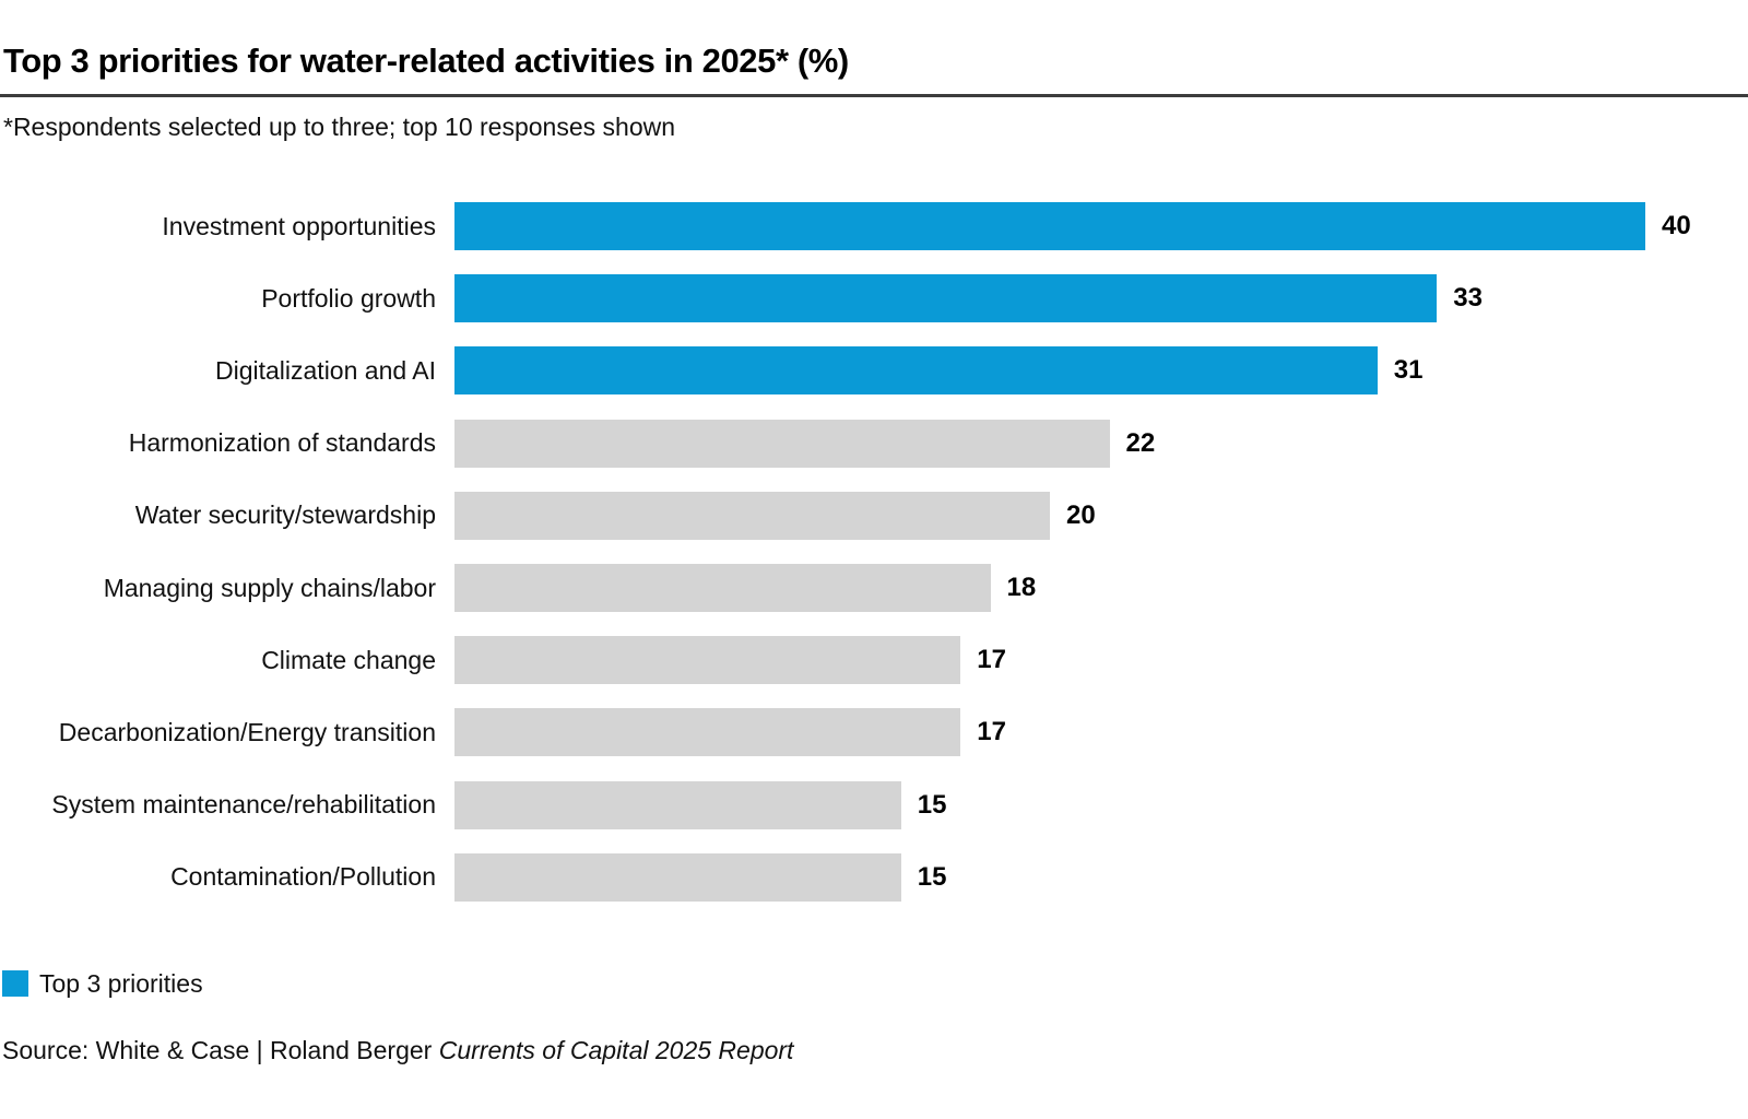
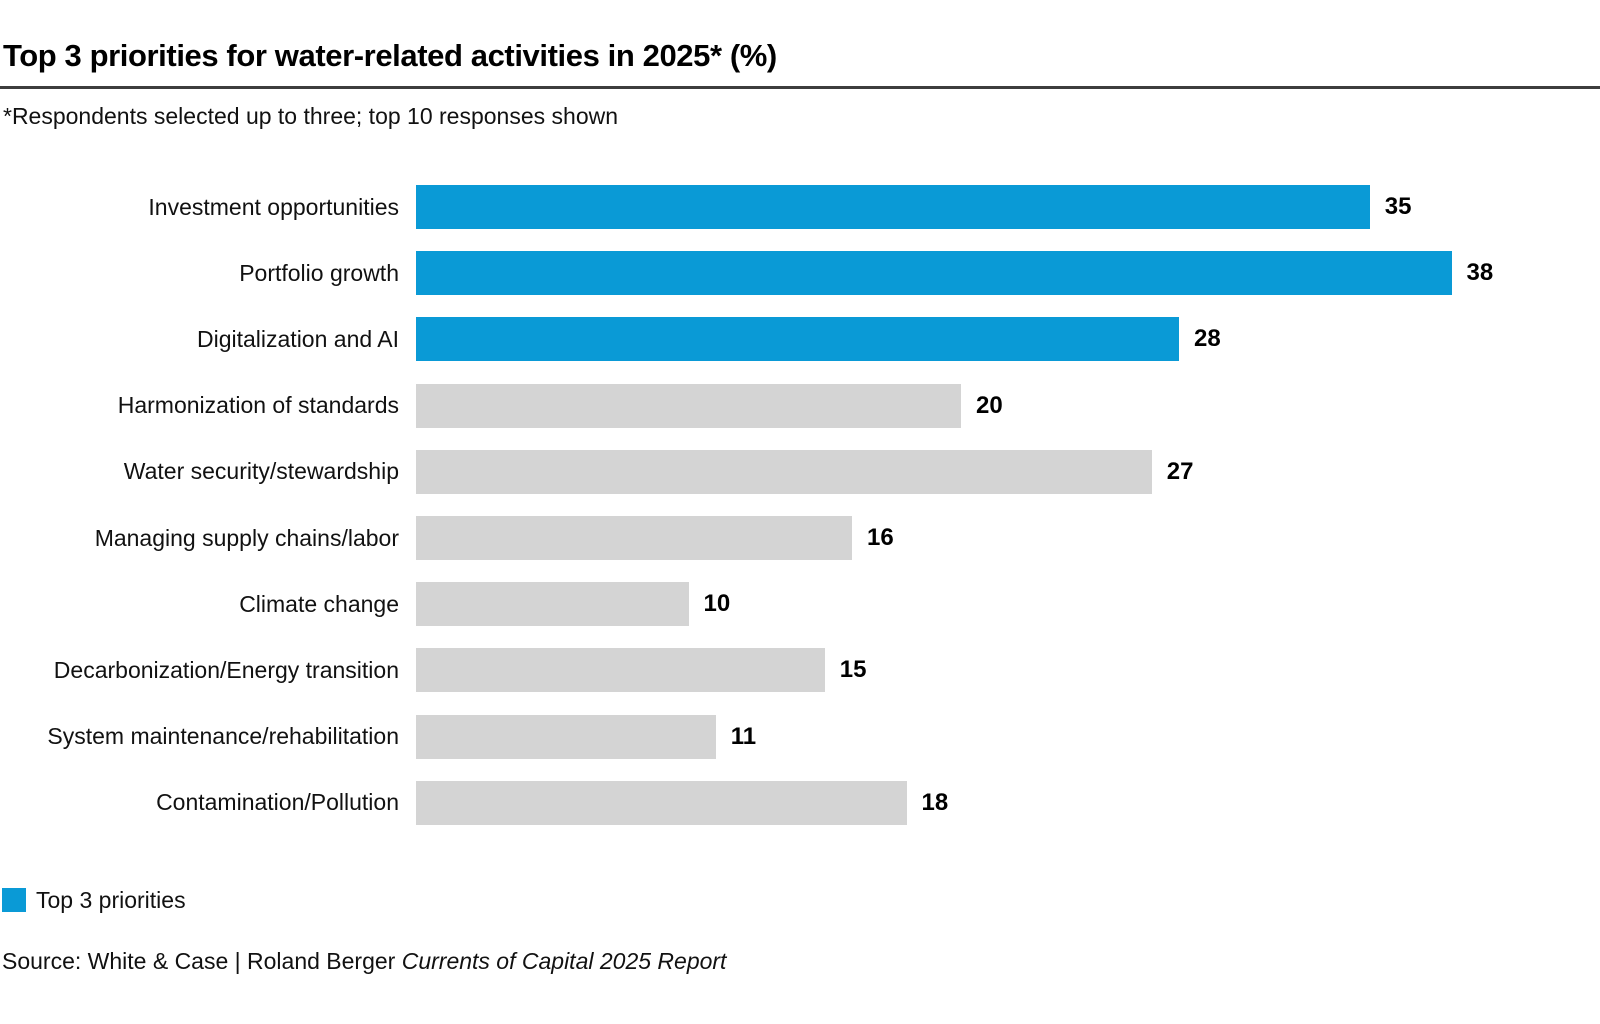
Investment opportunities: 40 -> 35
Portfolio growth: 33 -> 38
Digitalization and AI: 31 -> 28
Harmonization of standards: 22 -> 20
Water security/stewardship: 20 -> 27
Managing supply chains/labor: 18 -> 16
Climate change: 17 -> 10
Decarbonization/Energy transition: 17 -> 15
System maintenance/rehabilitation: 15 -> 11
Contamination/Pollution: 15 -> 18
